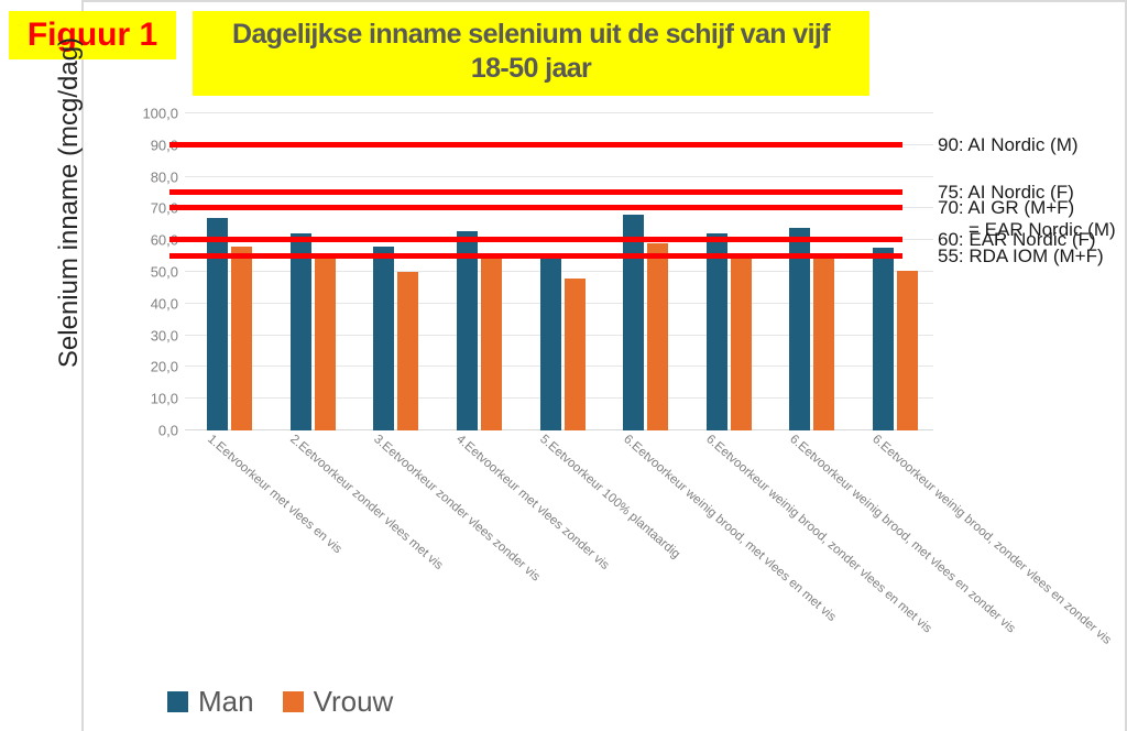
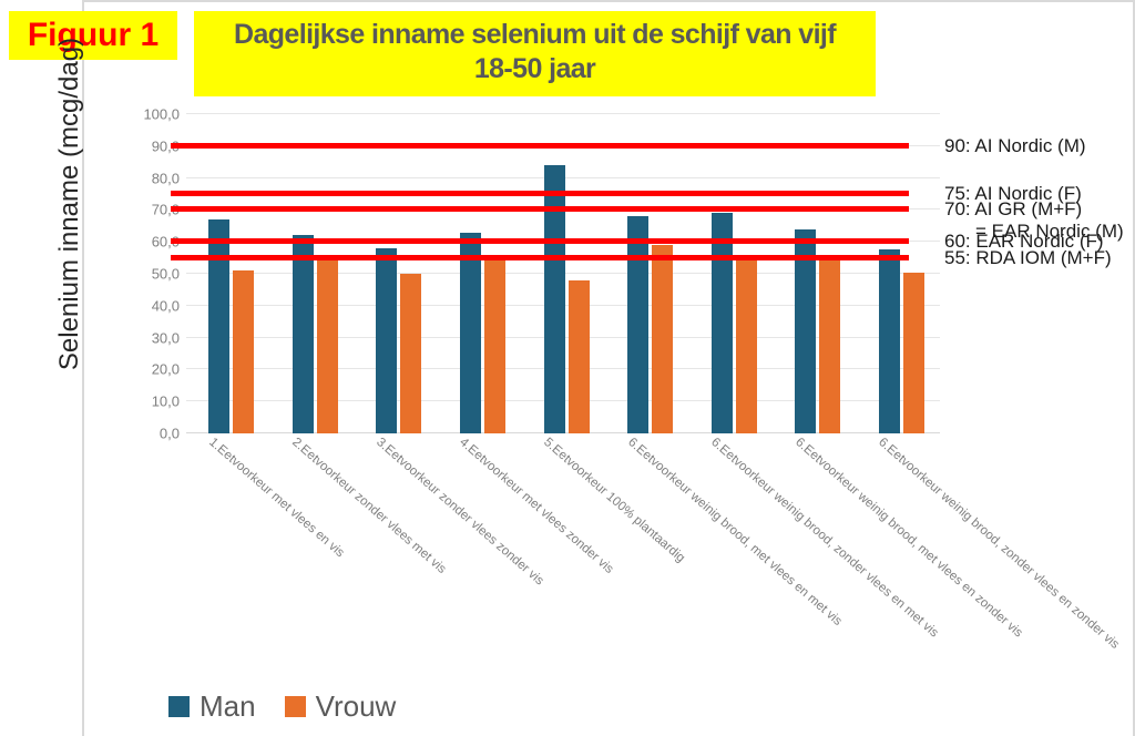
Vrouw/1.Eetvoorkeur met vlees en vis: 58 -> 51
Man/5.Eetvoorkeur 100% plantaardig: 54 -> 84
Man/6.Eetvoorkeur weinig brood, zonder vlees en met vis: 62 -> 69
